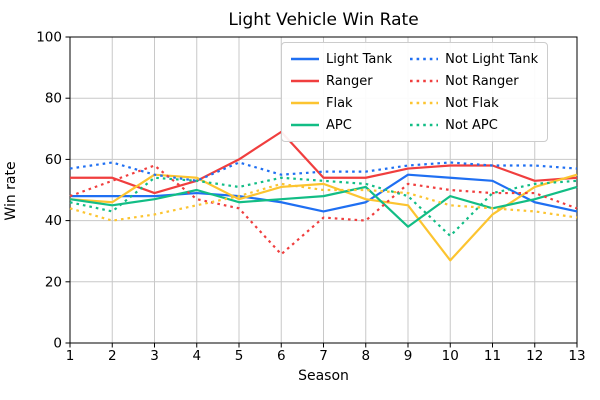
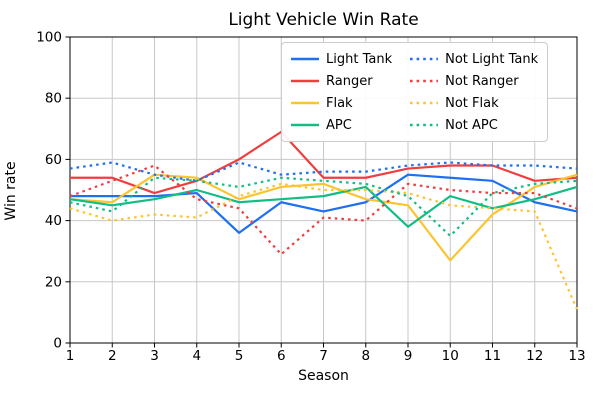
Not Flak/4: 45 -> 41
Light Tank/5: 48 -> 36
Not Flak/13: 41 -> 11
